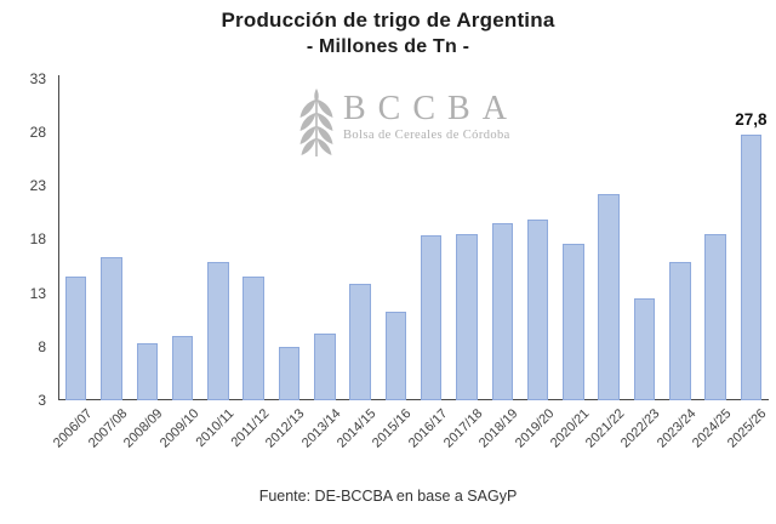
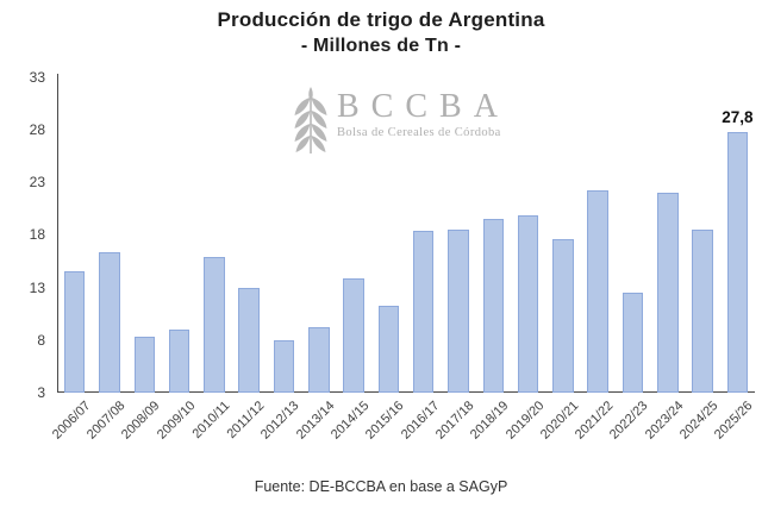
2011/12: 14 -> 13
2023/24: 16 -> 22
